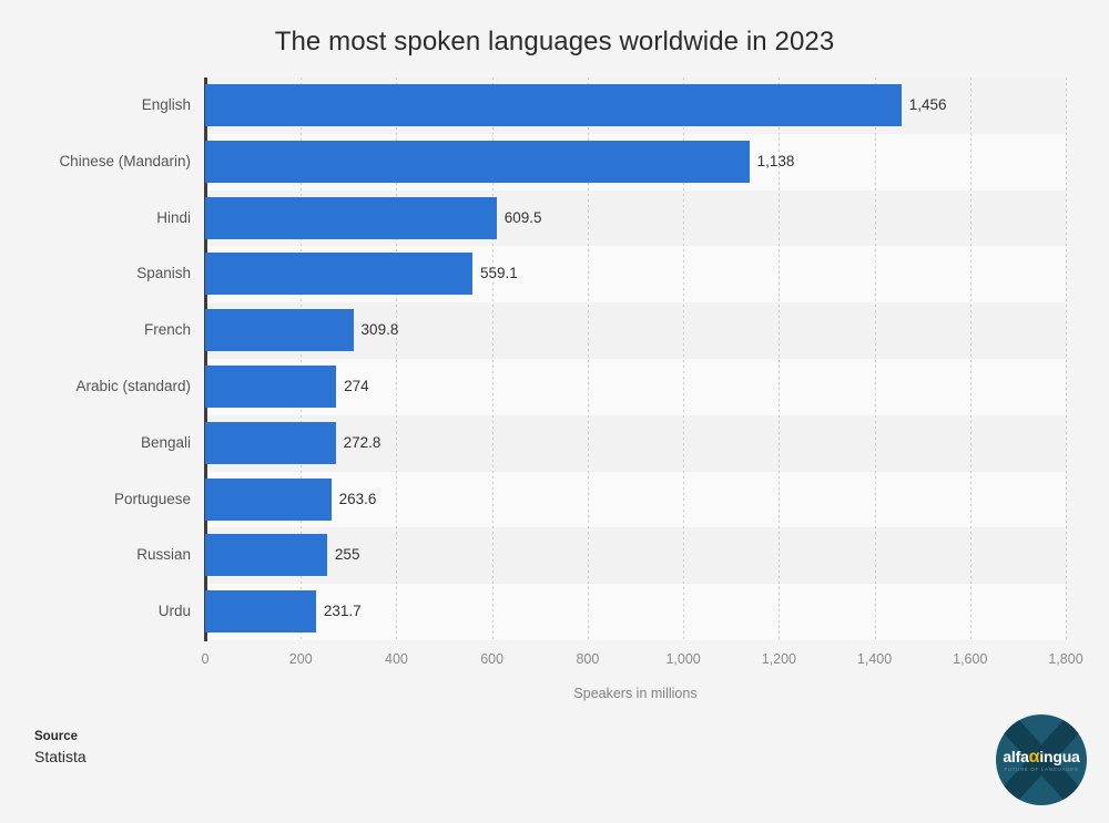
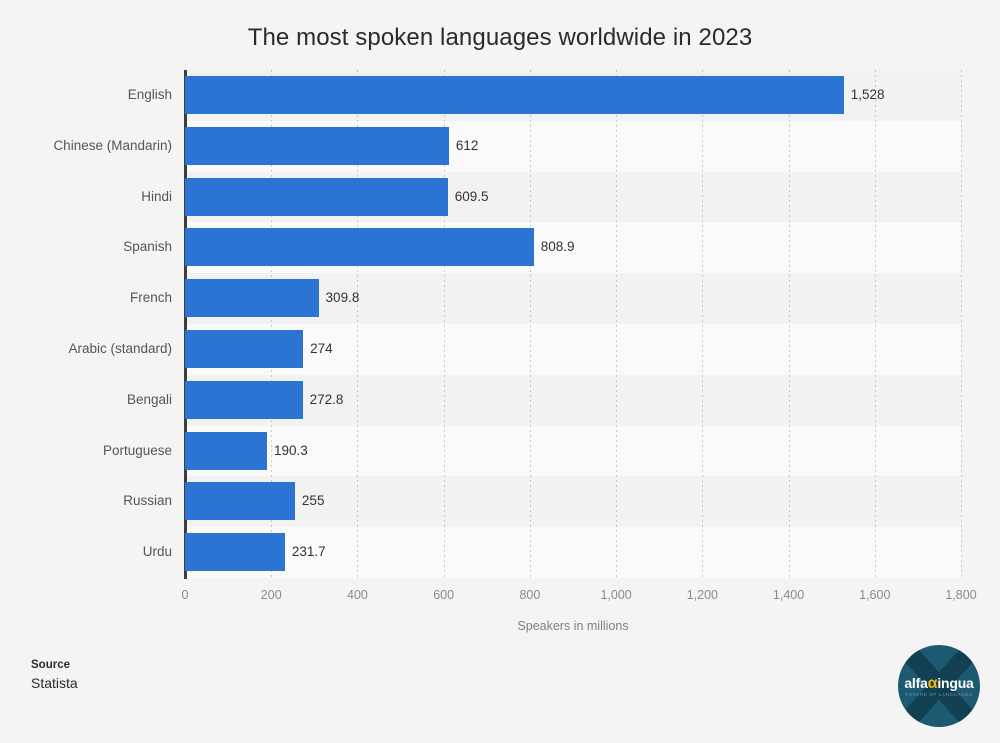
English: 1,456 -> 1,528
Chinese (Mandarin): 1,138 -> 612
Spanish: 559.1 -> 808.9
Portuguese: 263.6 -> 190.3
